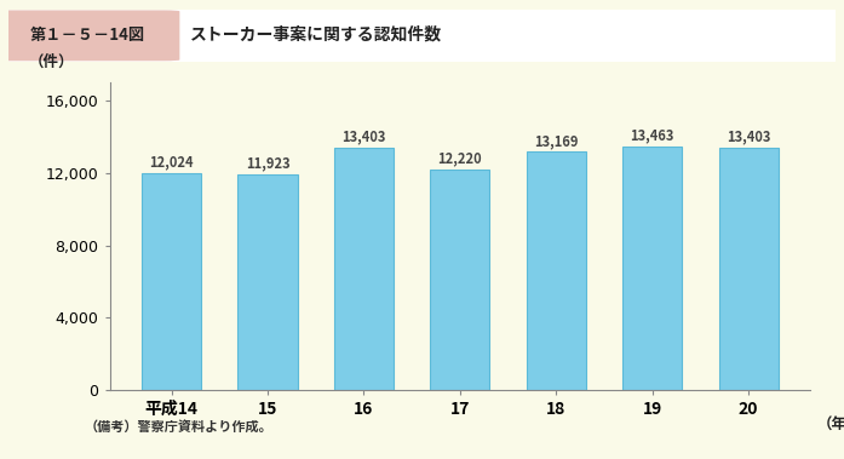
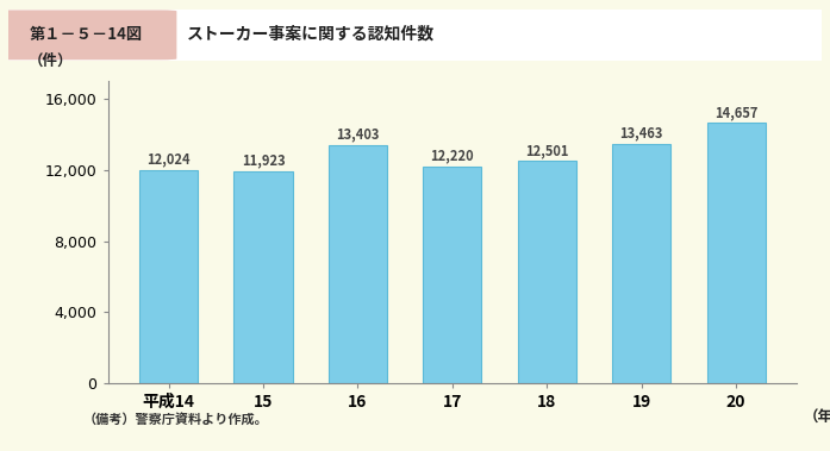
18: 13,169 -> 12,501
20: 13,403 -> 14,657
